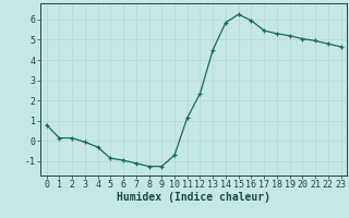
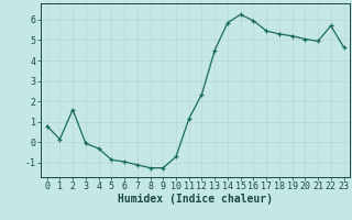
2: 0.1 -> 1.6
22: 4.8 -> 5.7
